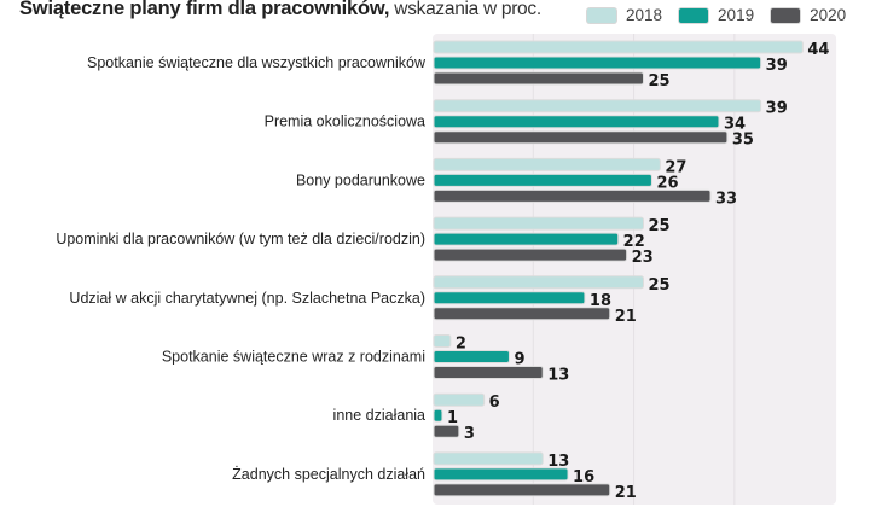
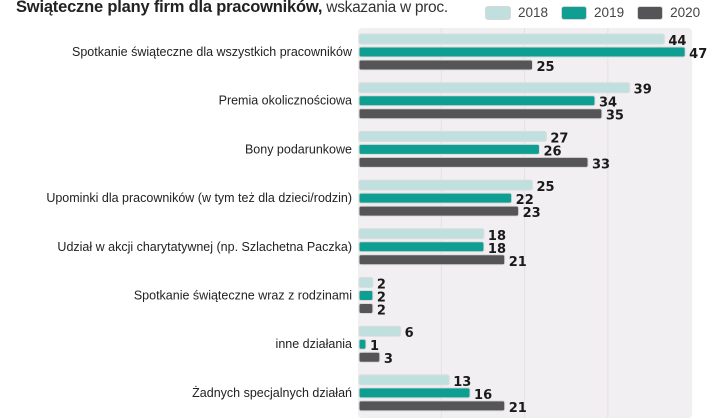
2019/Spotkanie świąteczne dla wszystkich pracowników: 39 -> 47
2018/Udział w akcji charytatywnej (np. Szlachetna Paczka): 25 -> 18
2019/Spotkanie świąteczne wraz z rodzinami: 9 -> 2
2020/Spotkanie świąteczne wraz z rodzinami: 13 -> 2
